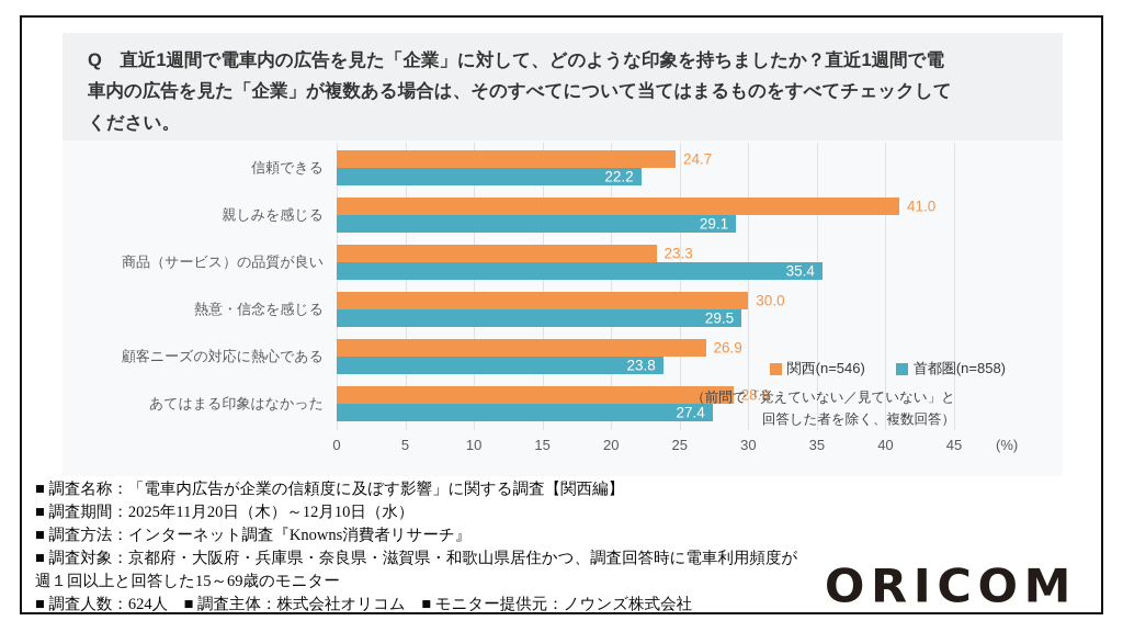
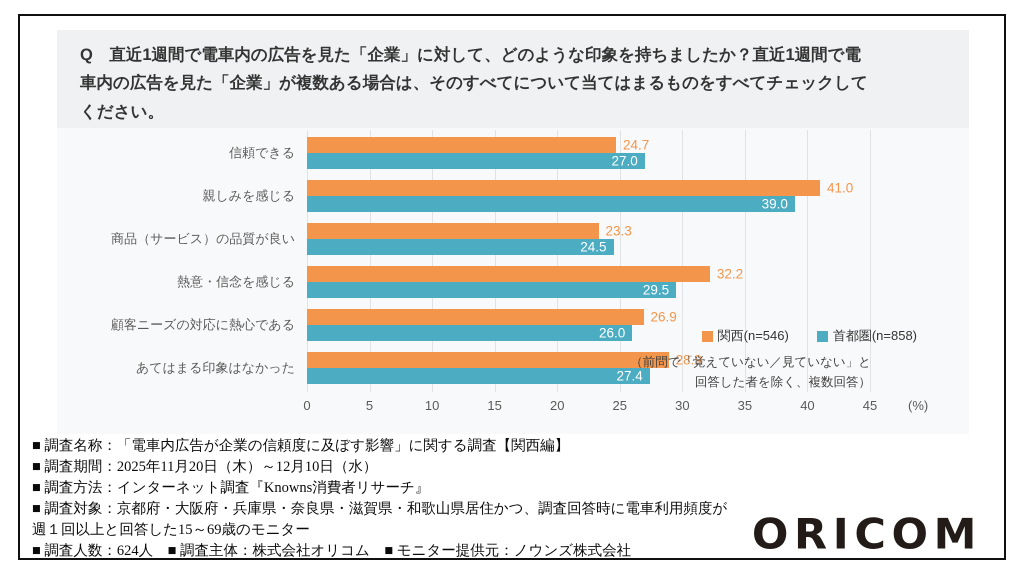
首都圏(n=858)/信頼できる: 22.2 -> 27.0
首都圏(n=858)/親しみを感じる: 29.1 -> 39.0
首都圏(n=858)/商品（サービス）の品質が良い: 35.4 -> 24.5
関西(n=546)/熱意・信念を感じる: 30.0 -> 32.2
首都圏(n=858)/顧客ニーズの対応に熱心である: 23.8 -> 26.0
